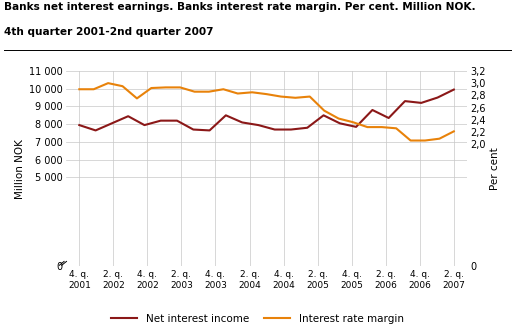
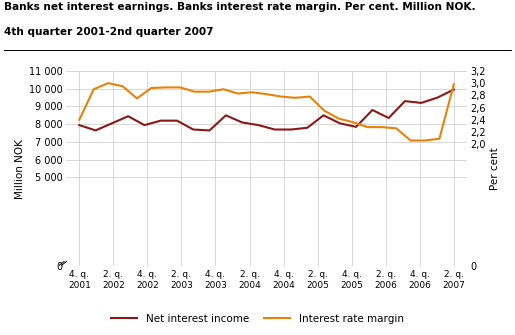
Interest rate margin/4. q. 2001: 2,90 -> 2,40
Interest rate margin/2. q. 2007: 2,21 -> 2,98
